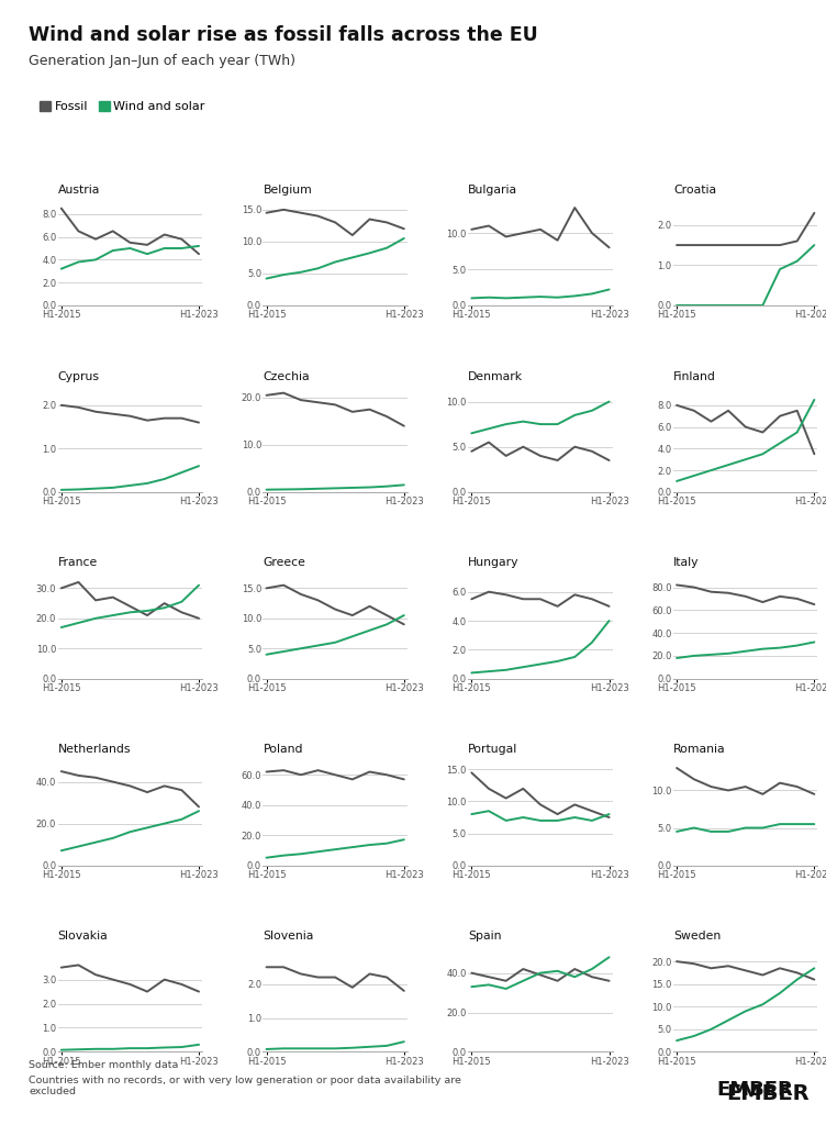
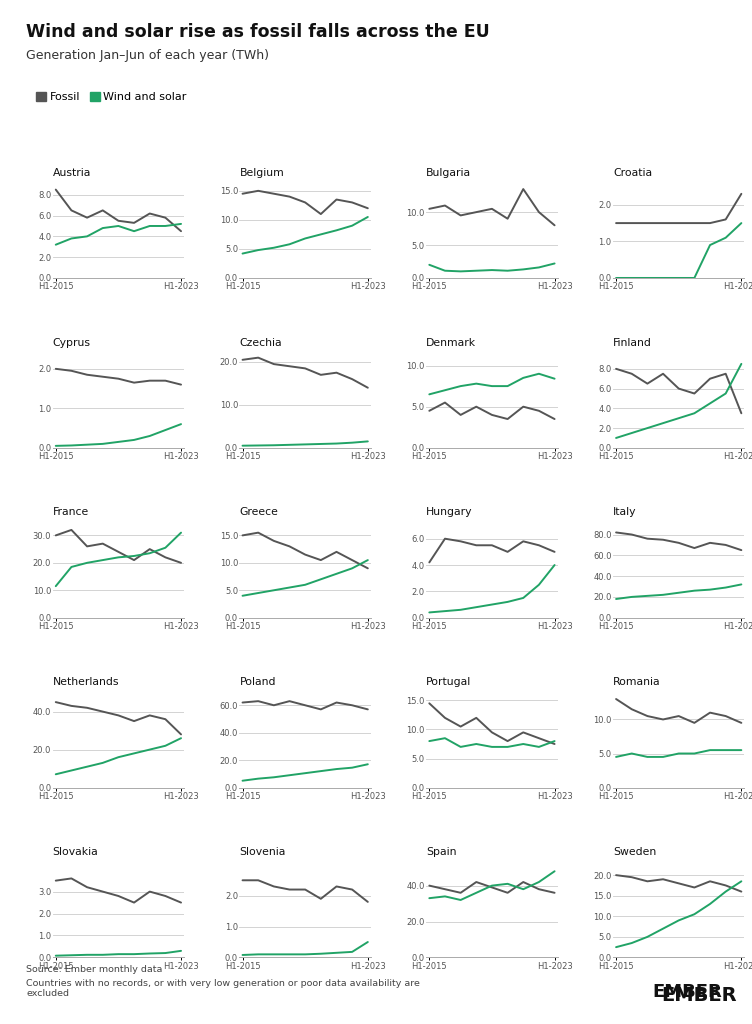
Bulgaria/Wind and solar/H1-2015: 1.0 -> 2.0
Denmark/Wind and solar/H1-2023: 10.0 -> 8.4
France/Wind and solar/H1-2015: 17.0 -> 11.5
Hungary/Fossil/H1-2015: 5.5 -> 4.2
Slovenia/Wind and solar/H1-2023: 0.30 -> 0.50
